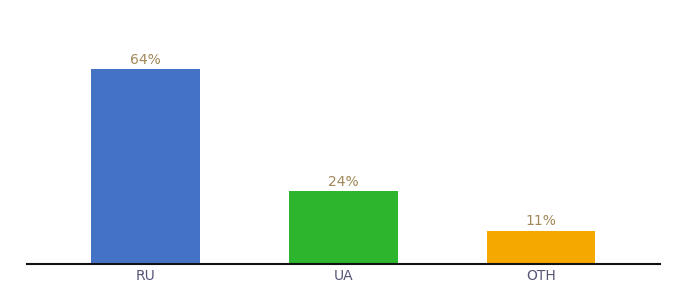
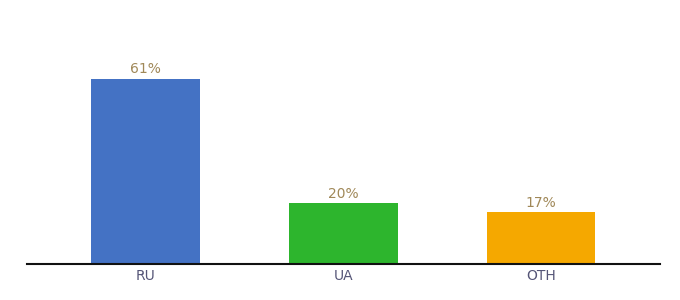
RU: 64% -> 61%
UA: 24% -> 20%
OTH: 11% -> 17%
